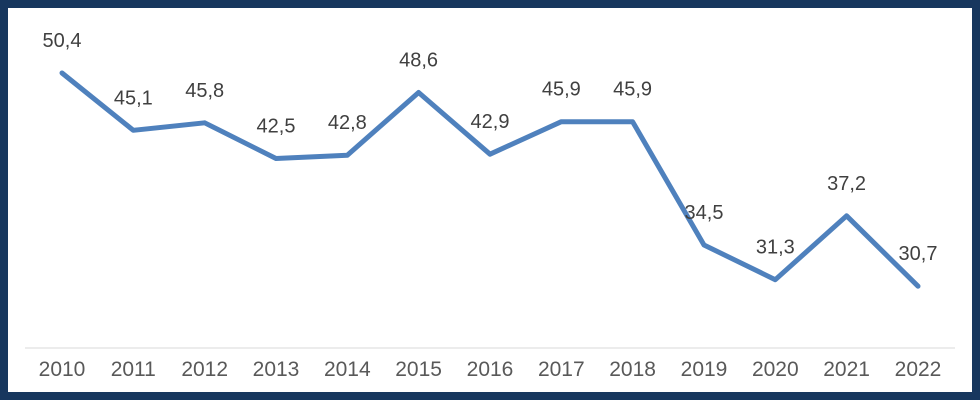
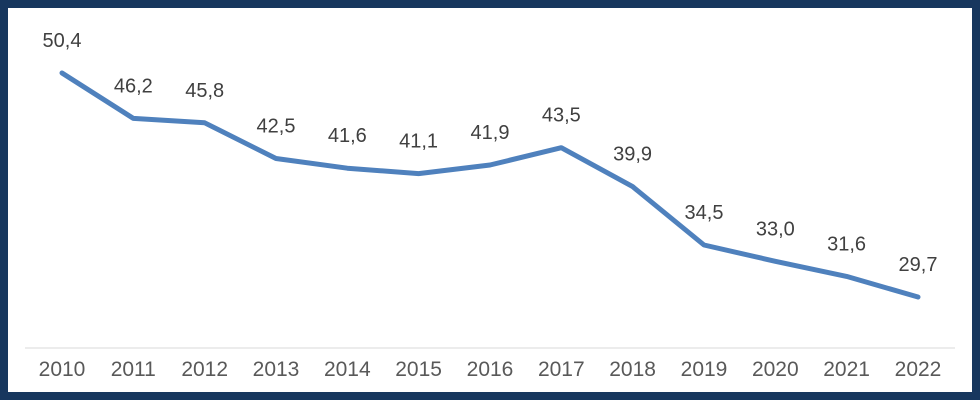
2011: 45,1 -> 46,2
2014: 42,8 -> 41,6
2015: 48,6 -> 41,1
2016: 42,9 -> 41,9
2017: 45,9 -> 43,5
2018: 45,9 -> 39,9
2020: 31,3 -> 33,0
2021: 37,2 -> 31,6
2022: 30,7 -> 29,7
